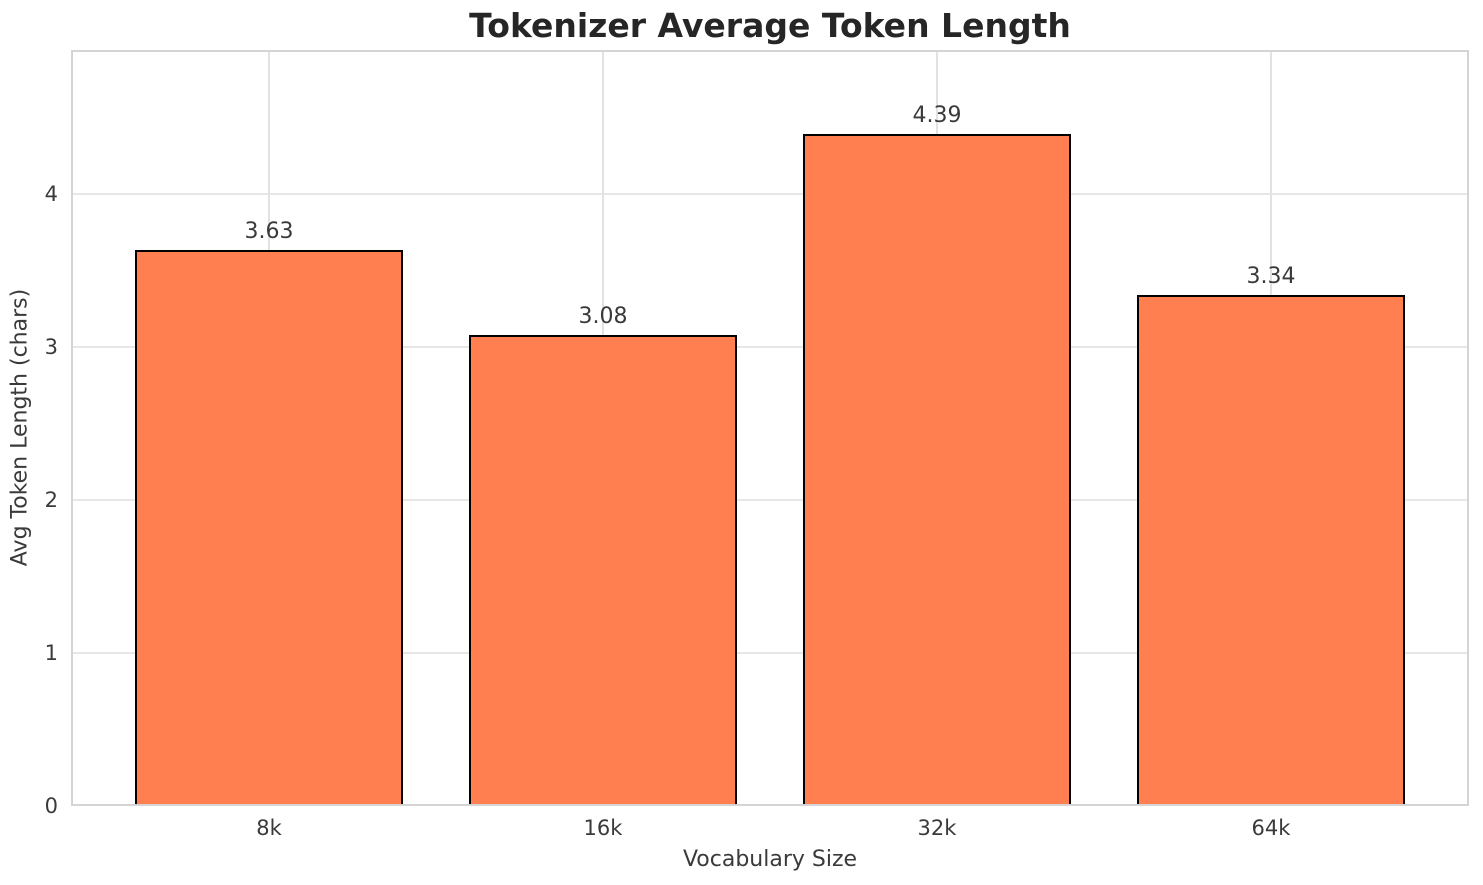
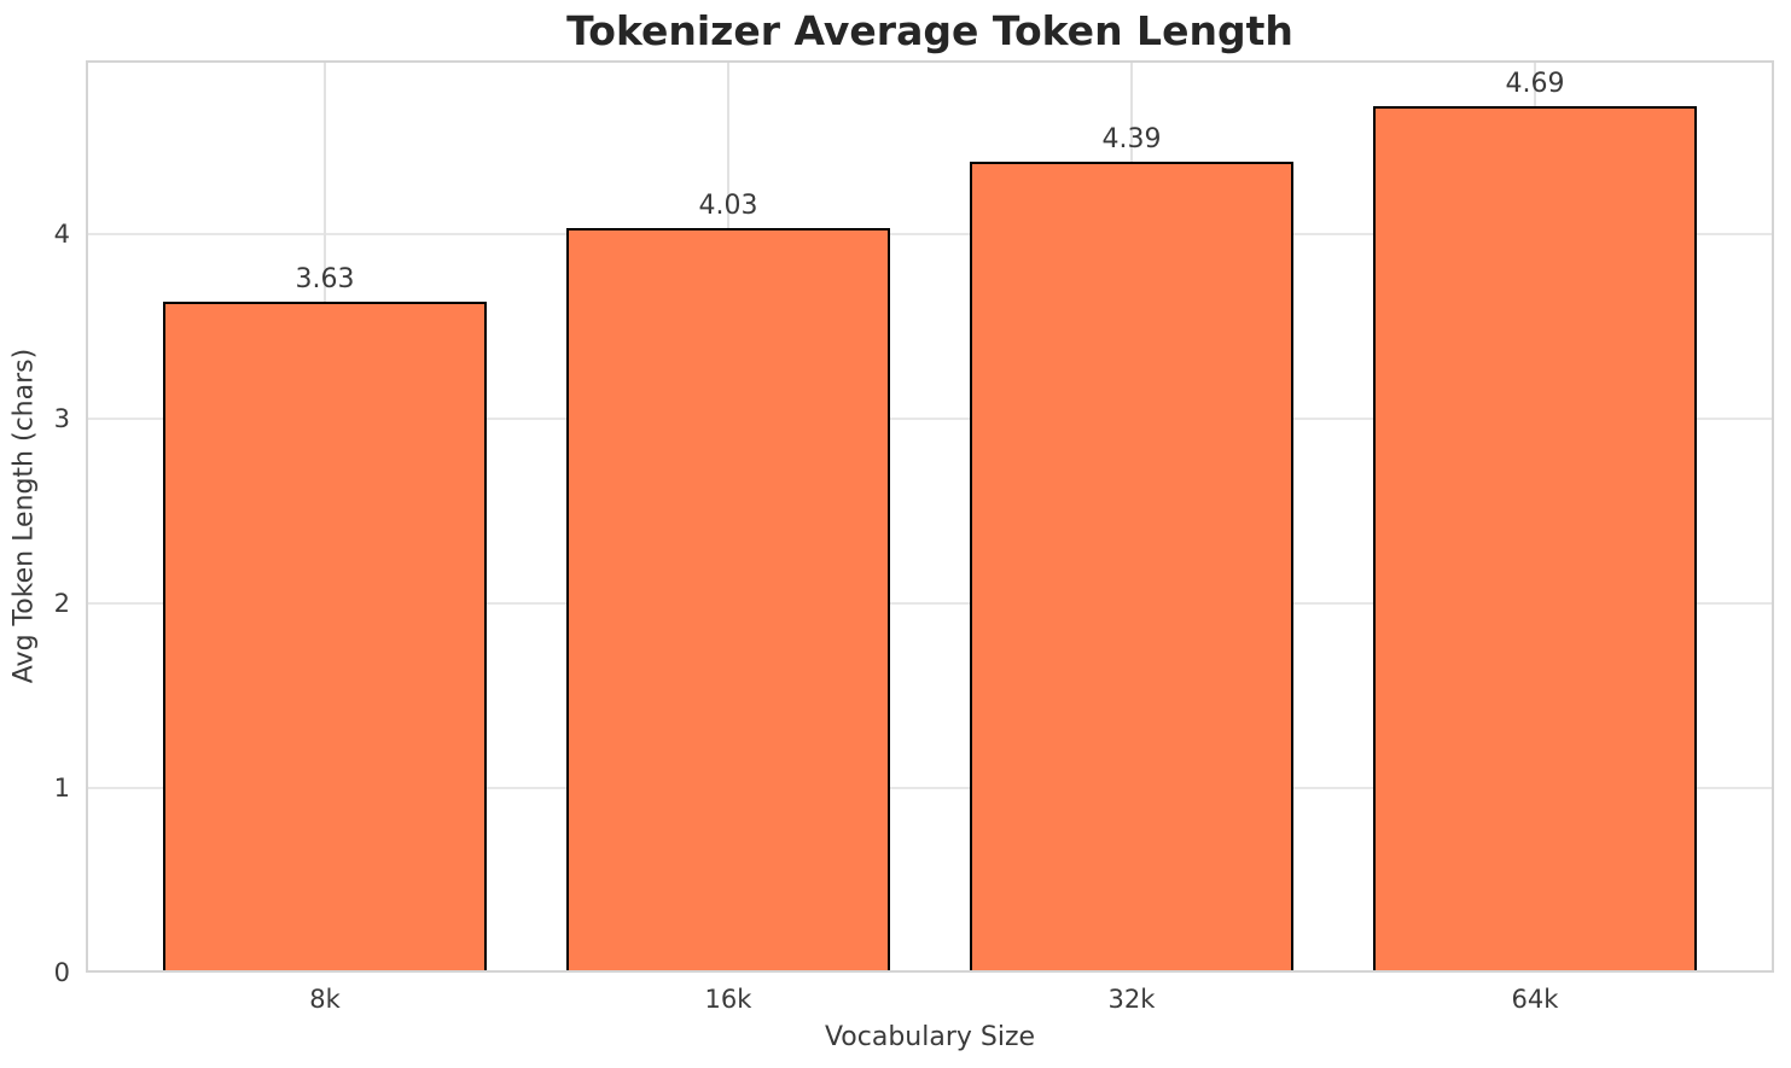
16k: 3.08 -> 4.03
64k: 3.34 -> 4.69
